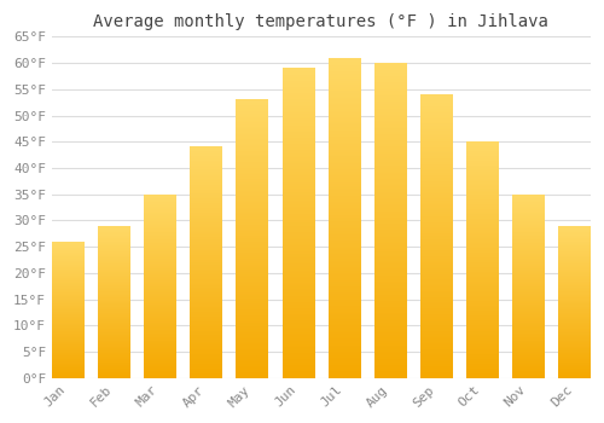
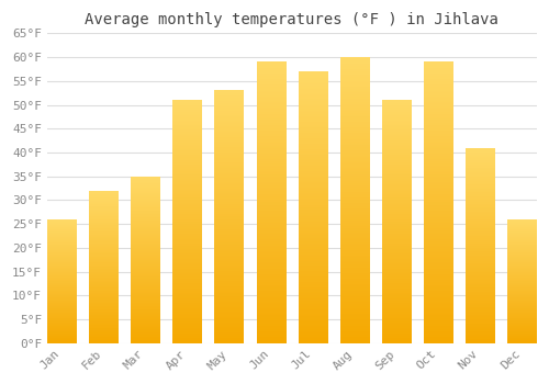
Feb: 29°F -> 32°F
Apr: 44°F -> 51°F
Jul: 61°F -> 57°F
Sep: 54°F -> 51°F
Oct: 45°F -> 59°F
Nov: 35°F -> 41°F
Dec: 29°F -> 26°F
